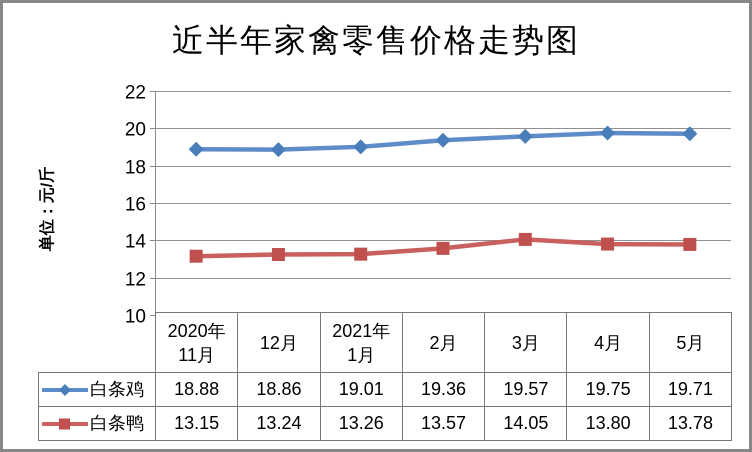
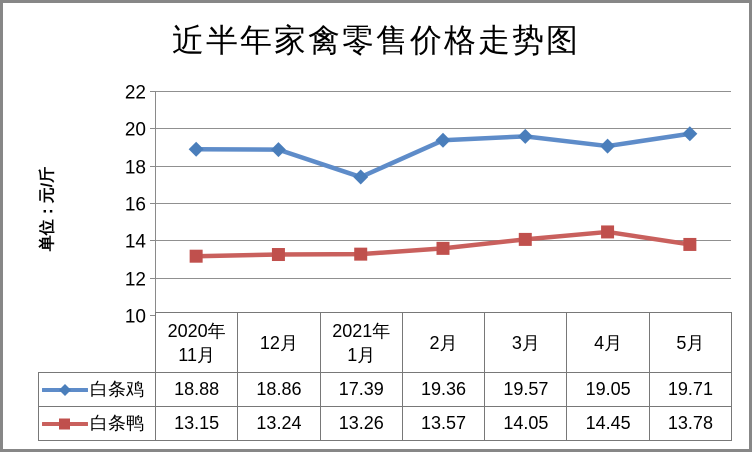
白条鸡/2021年1月: 19.01 -> 17.39
白条鸡/4月: 19.75 -> 19.05
白条鸭/4月: 13.80 -> 14.45
